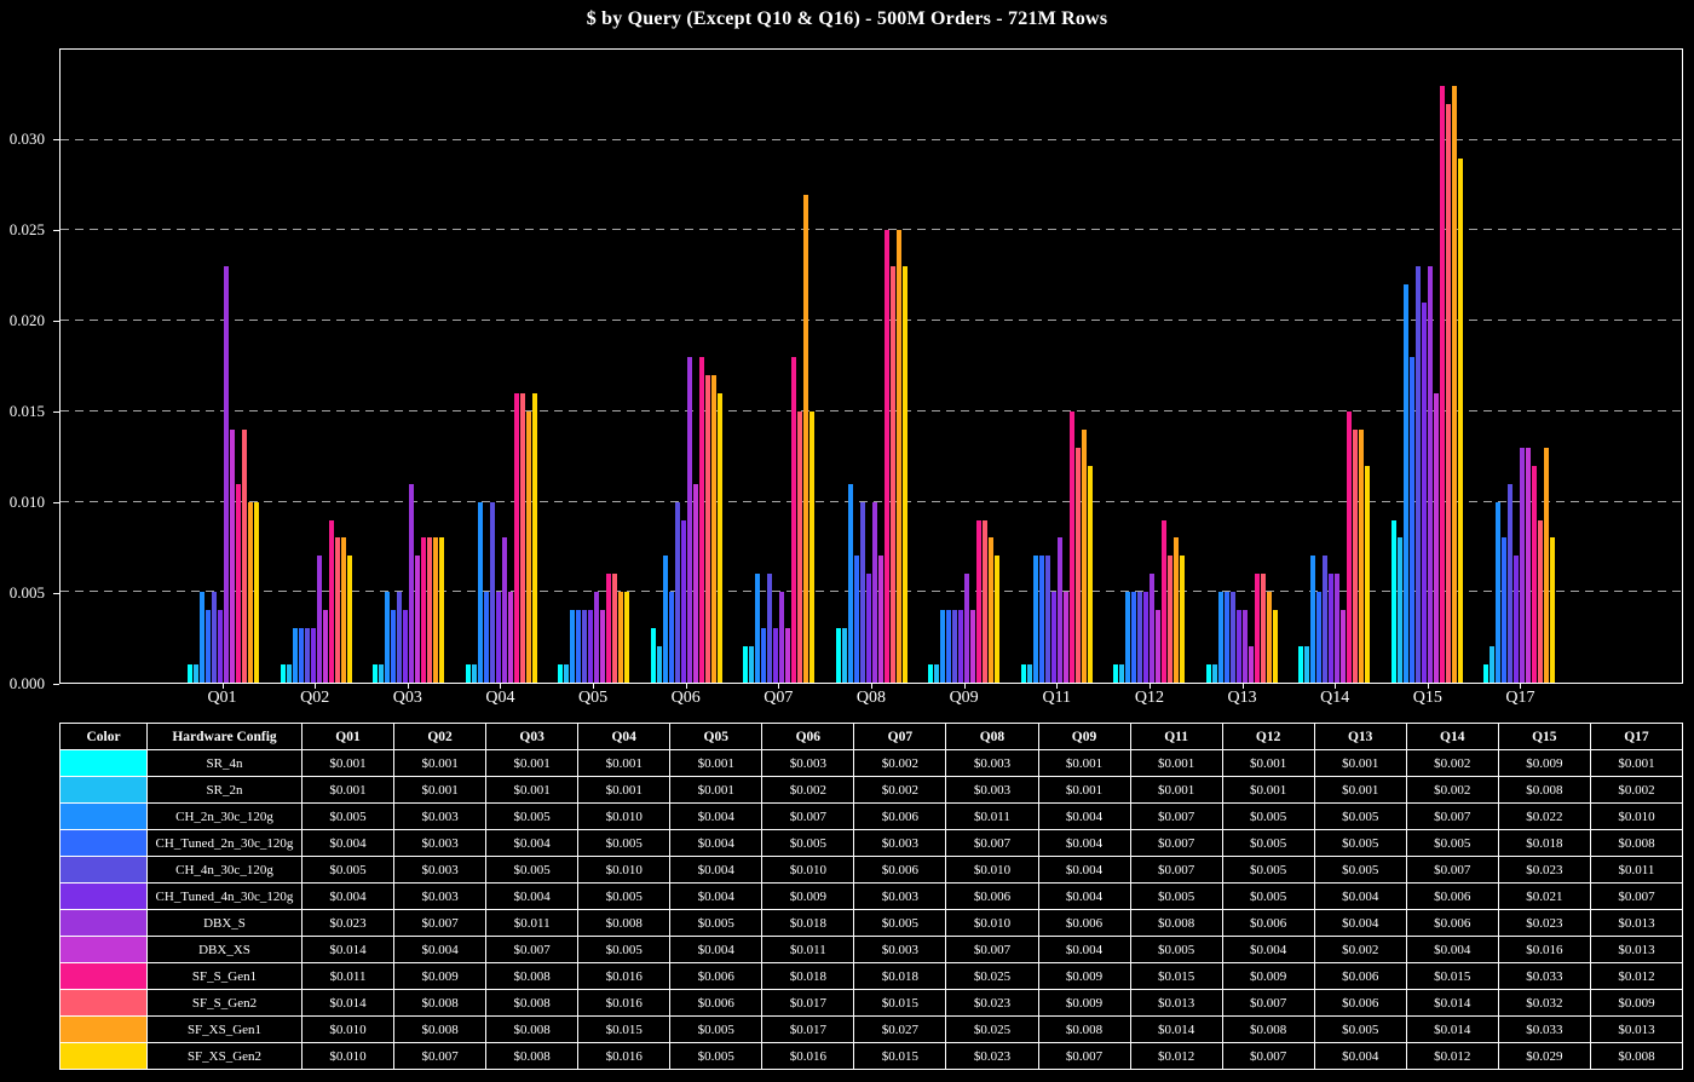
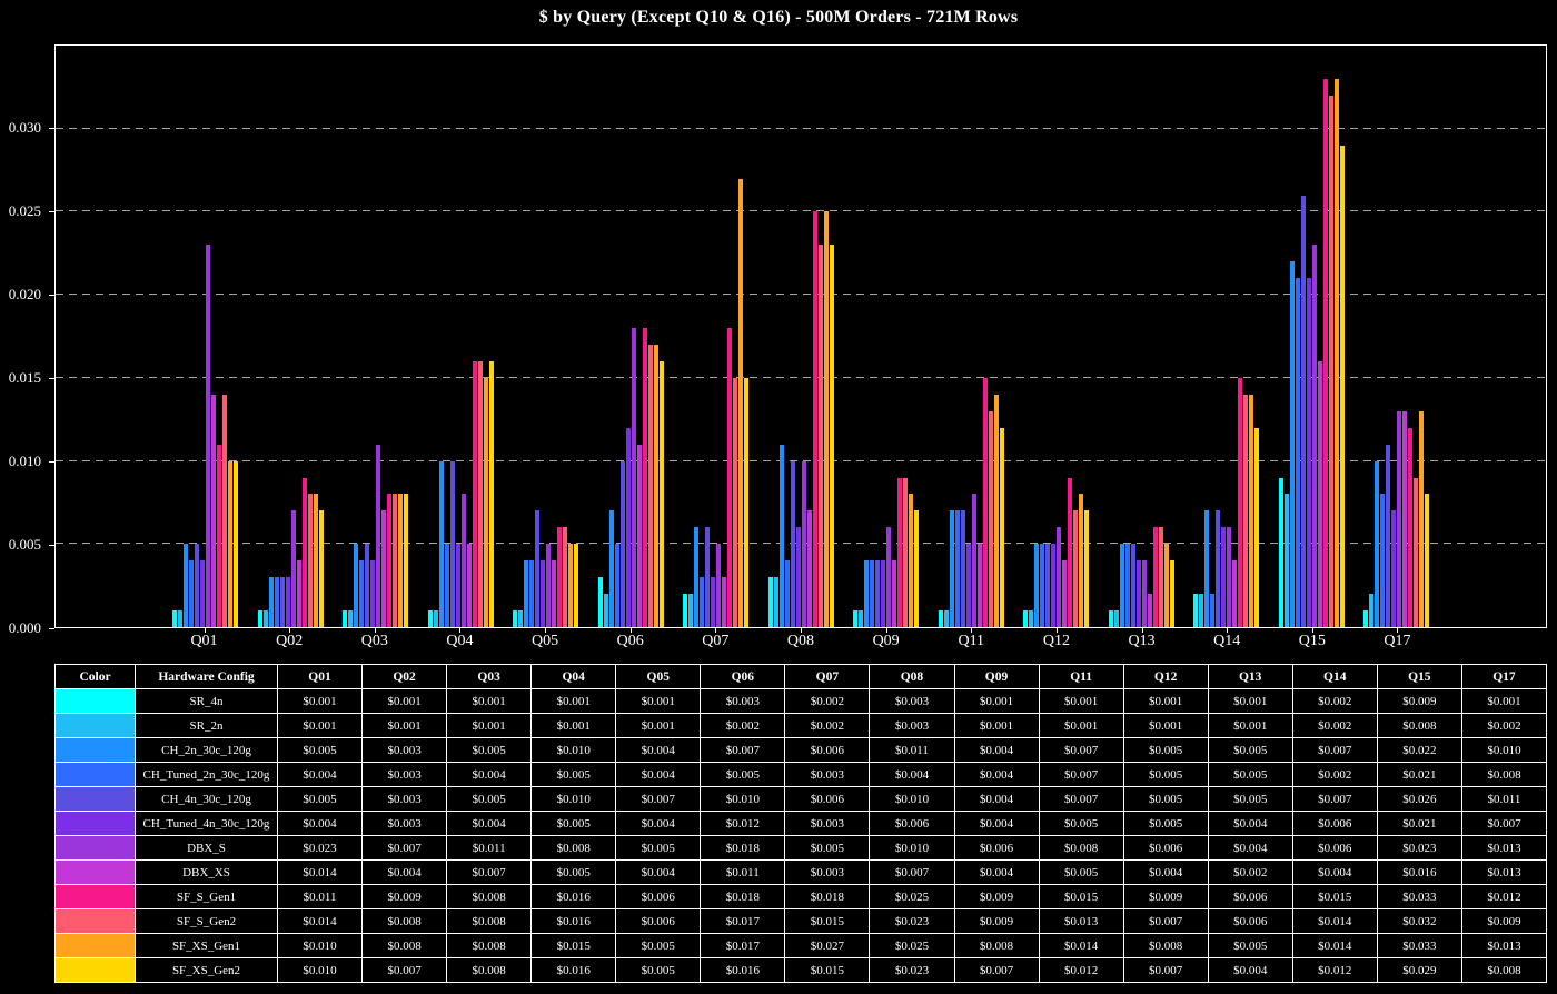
CH_4n_30c_120g/Q05: $0.004 -> $0.007
CH_Tuned_4n_30c_120g/Q06: $0.009 -> $0.012
CH_Tuned_2n_30c_120g/Q08: $0.007 -> $0.004
CH_Tuned_2n_30c_120g/Q14: $0.005 -> $0.002
CH_Tuned_2n_30c_120g/Q15: $0.018 -> $0.021
CH_4n_30c_120g/Q15: $0.023 -> $0.026
